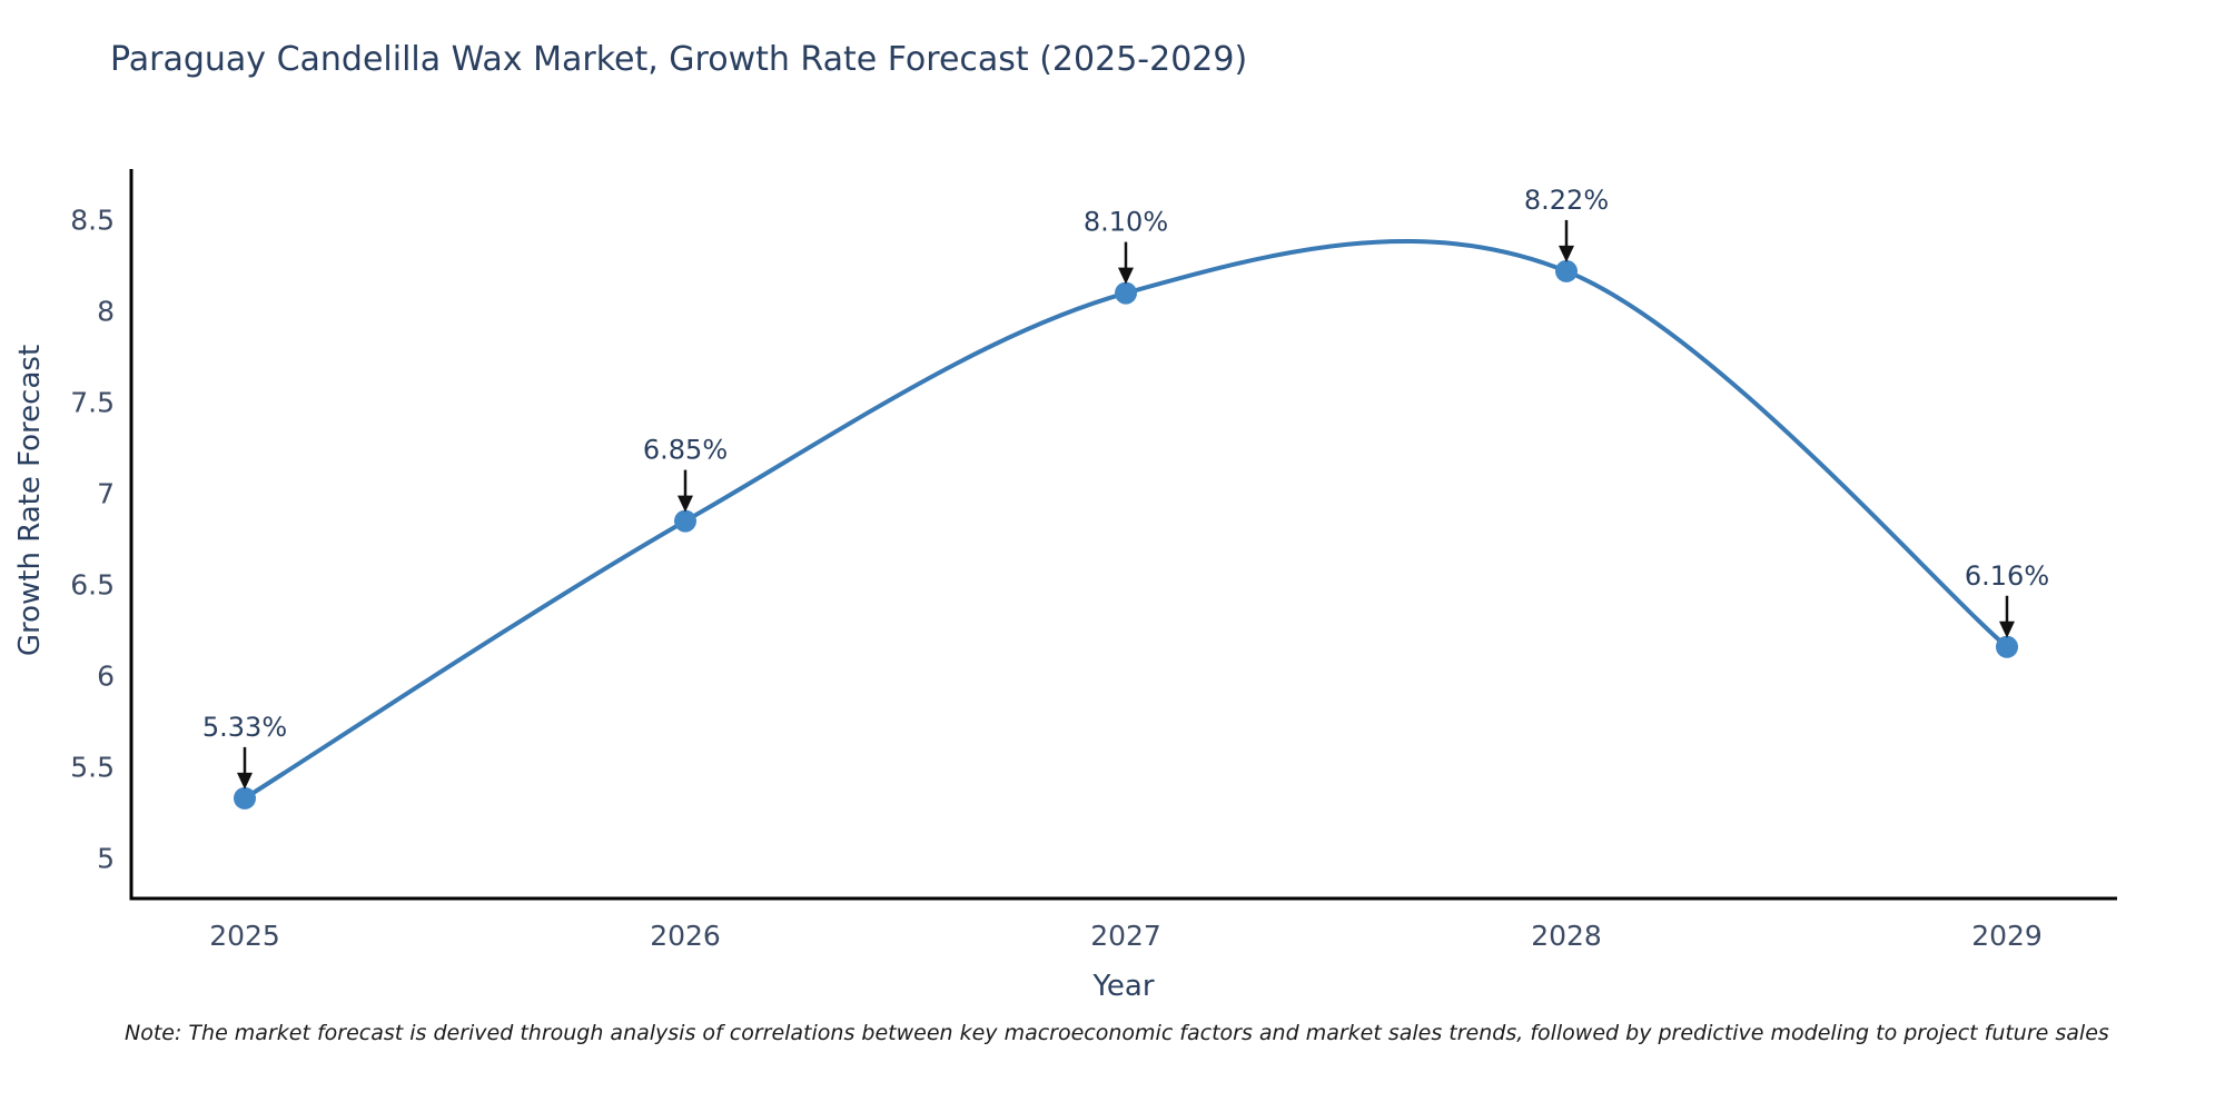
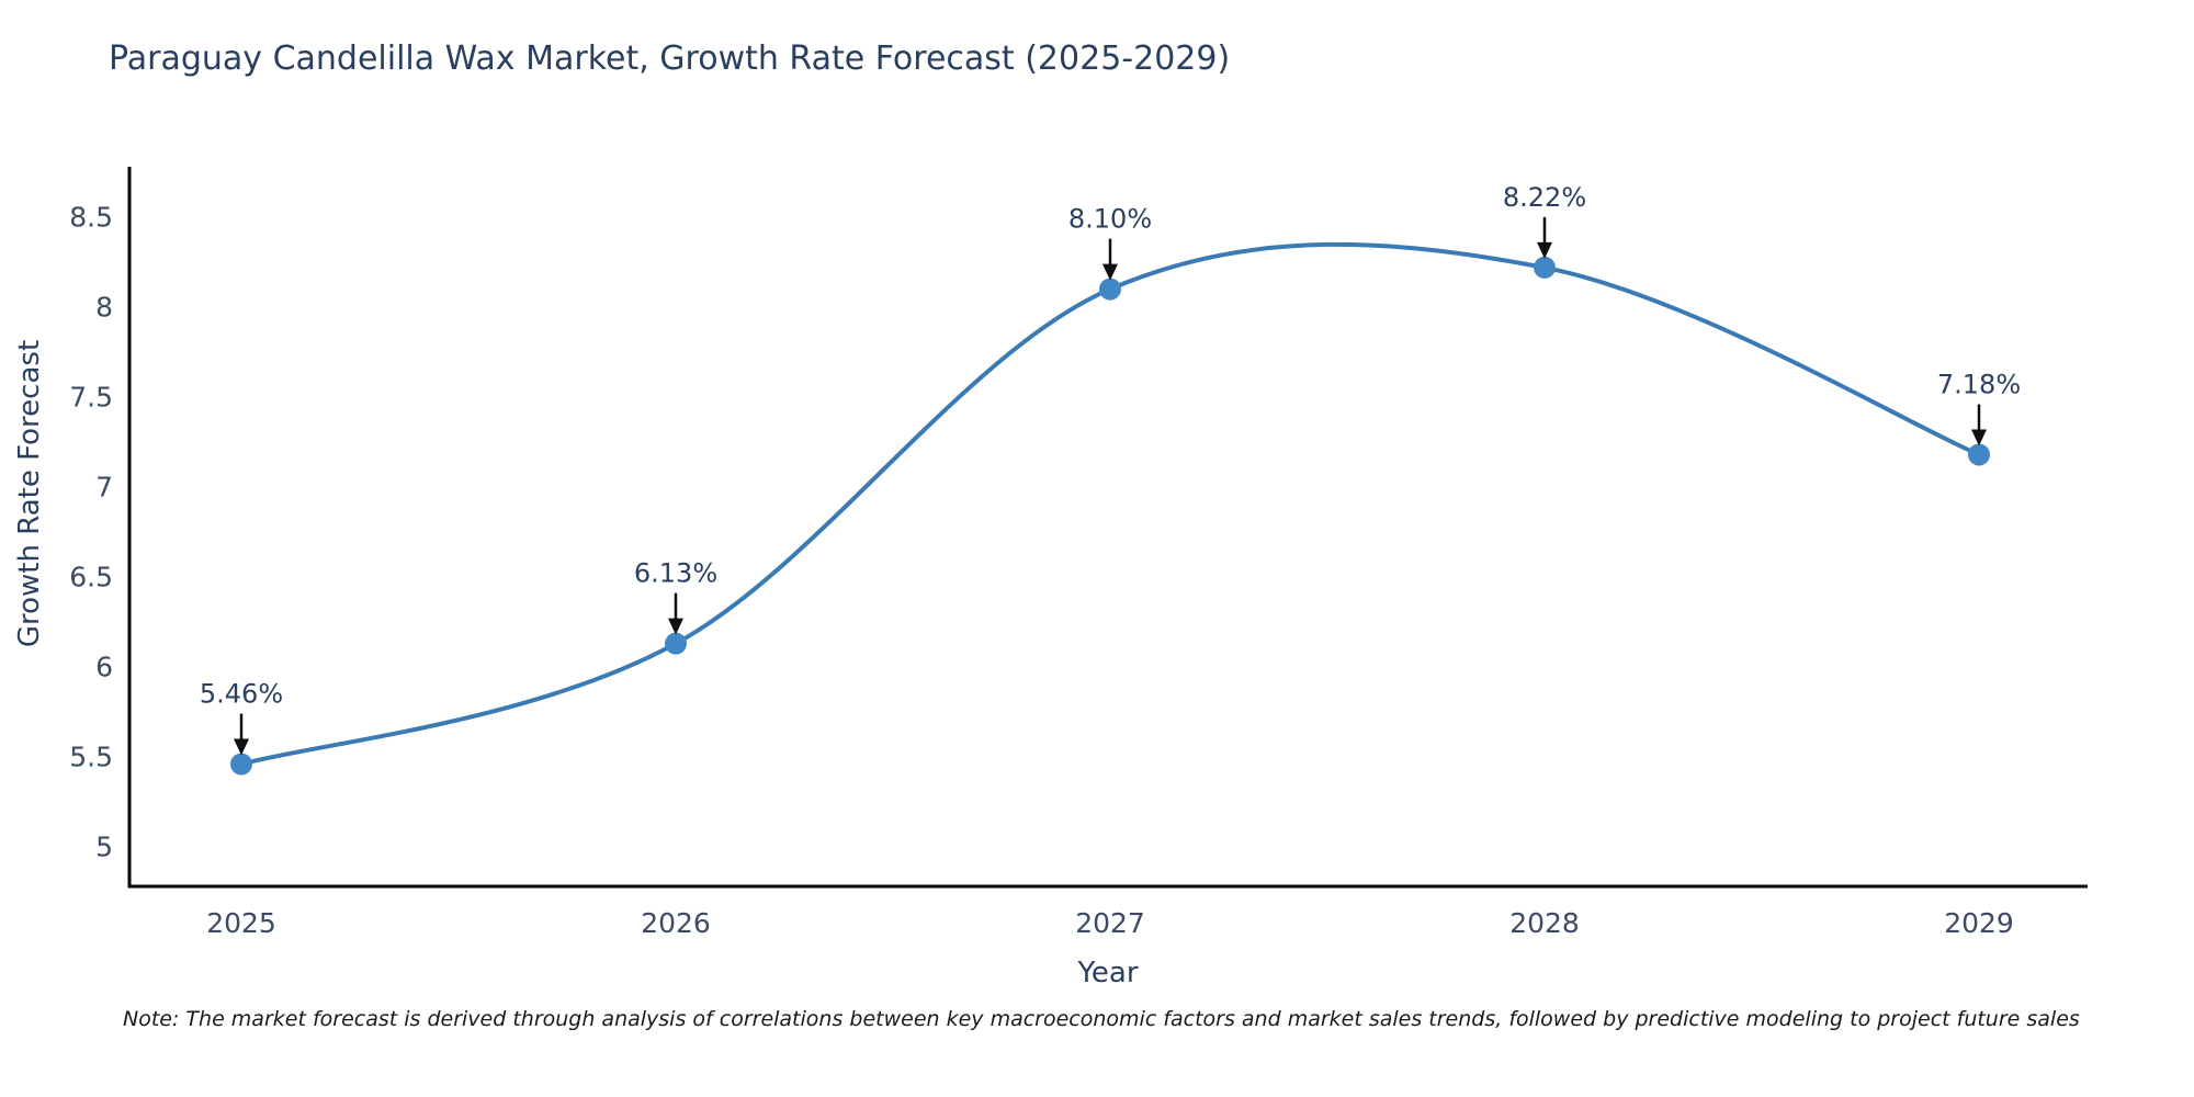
2025: 5.33% -> 5.46%
2026: 6.85% -> 6.13%
2029: 6.16% -> 7.18%
